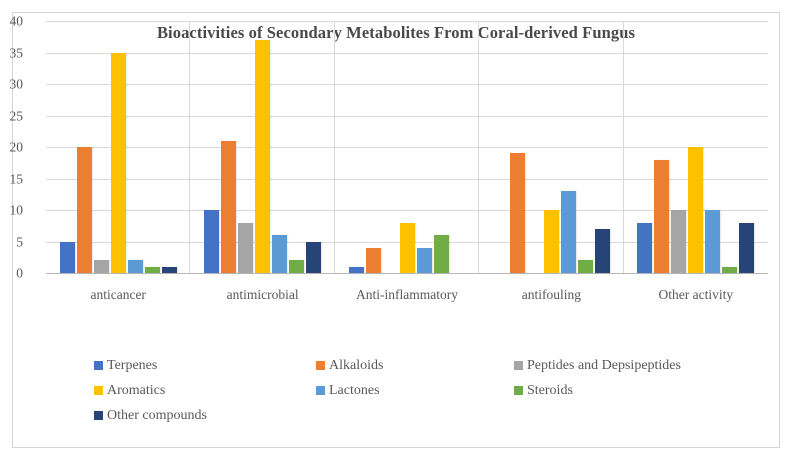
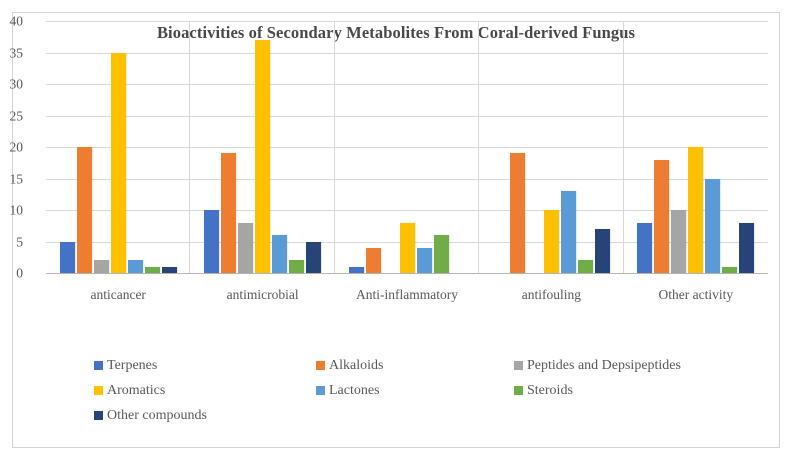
Alkaloids/antimicrobial: 21 -> 19
Lactones/Other activity: 10 -> 15
